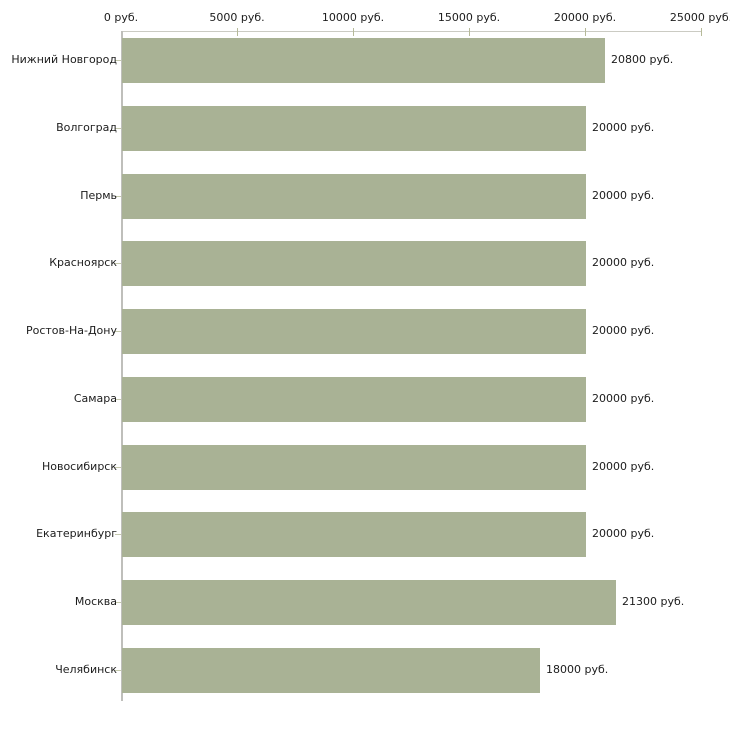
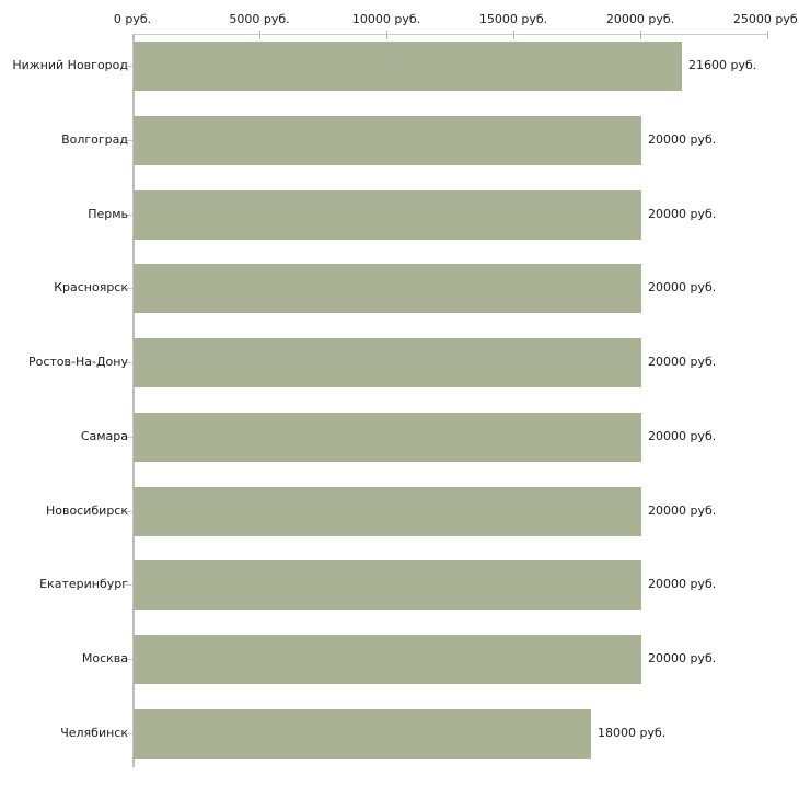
Нижний Новгород: 20800 -> 21600
Москва: 21300 -> 20000
